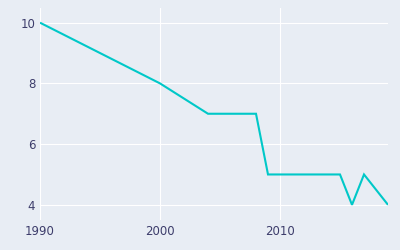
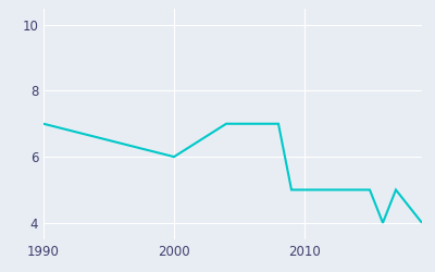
1990: 10 -> 7
2000: 8 -> 6
